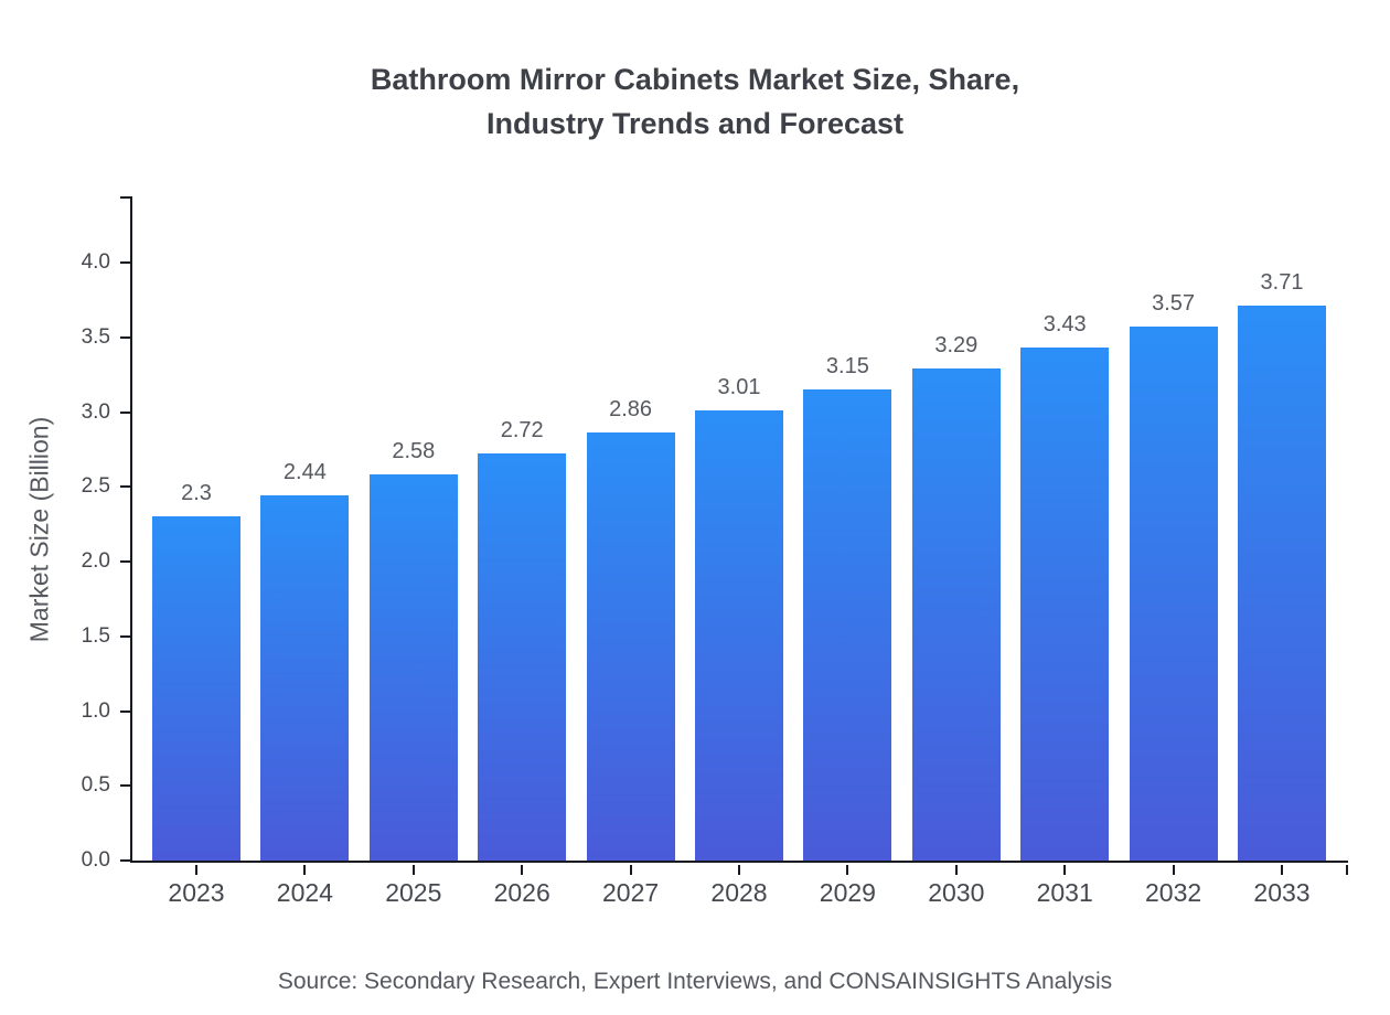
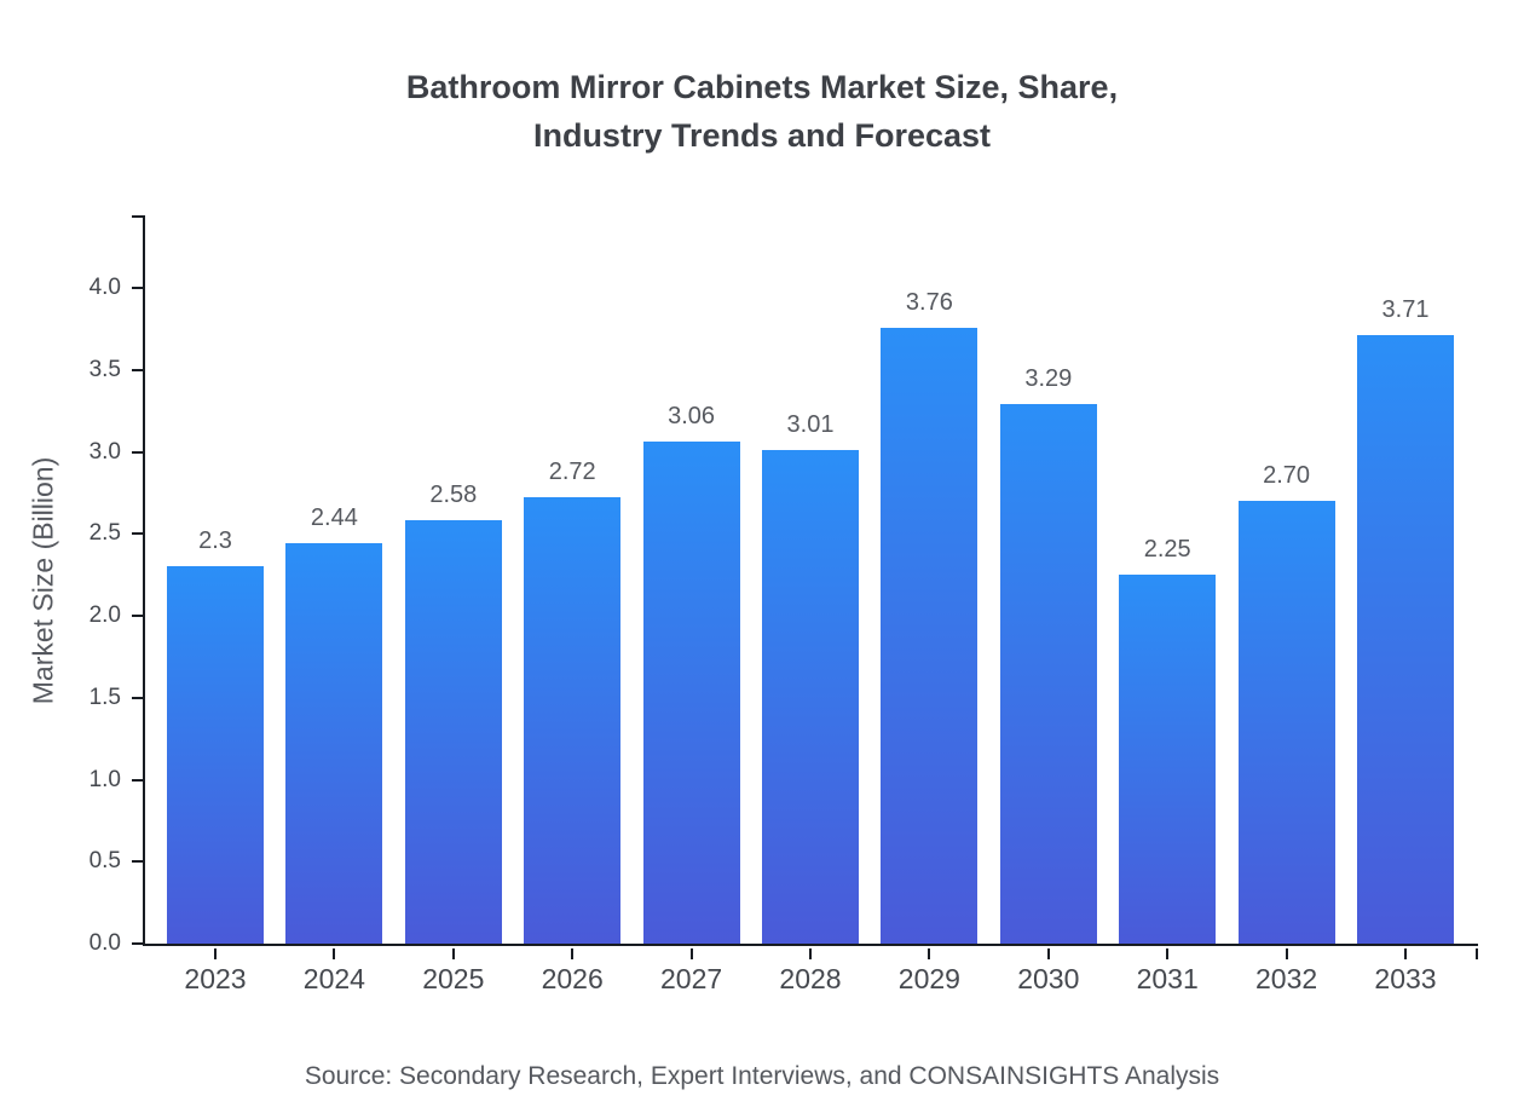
2027: 2.86 -> 3.06
2029: 3.15 -> 3.76
2031: 3.43 -> 2.25
2032: 3.57 -> 2.70
